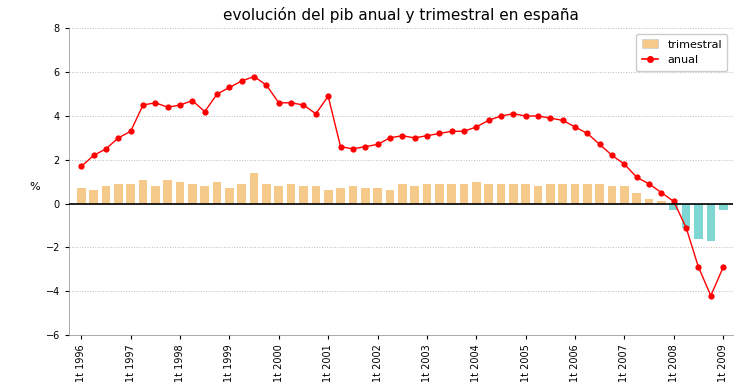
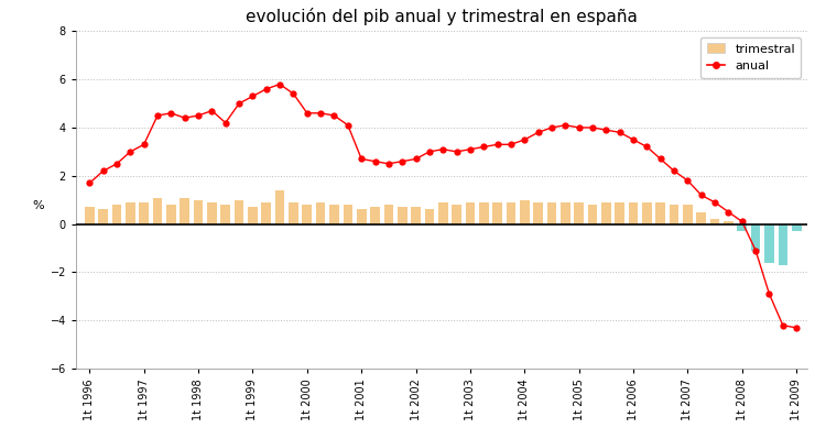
anual/1t 2001: 4.9 -> 2.7
anual/1t 2009: -2.9 -> -4.3
